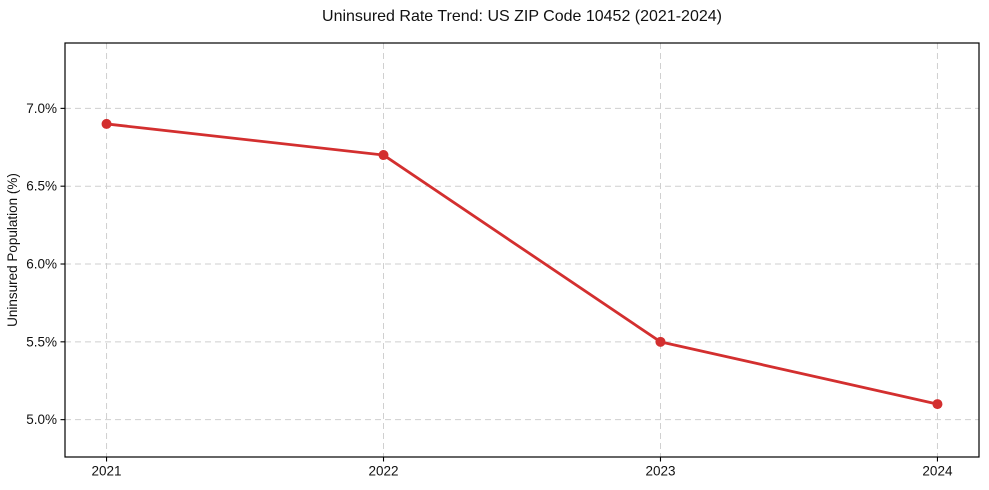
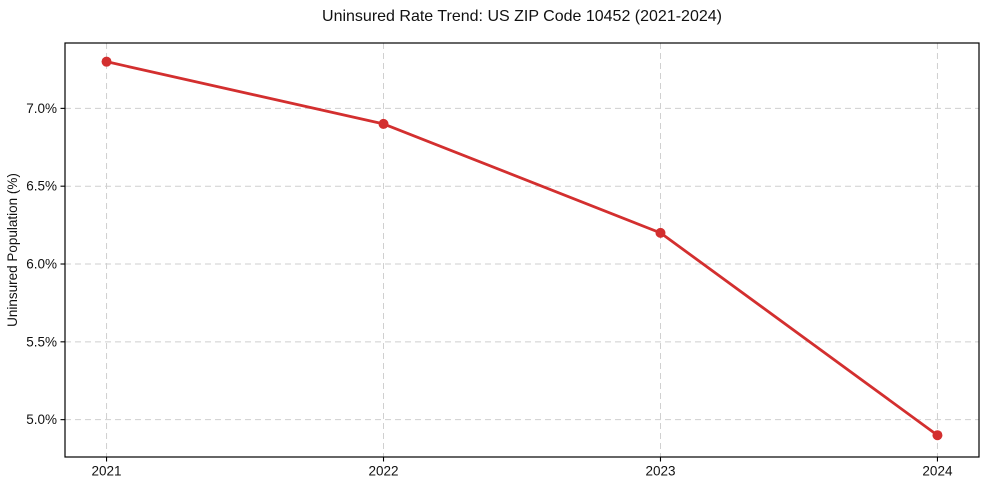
2021: 6.9% -> 7.3%
2022: 6.7% -> 6.9%
2023: 5.5% -> 6.2%
2024: 5.1% -> 4.9%
